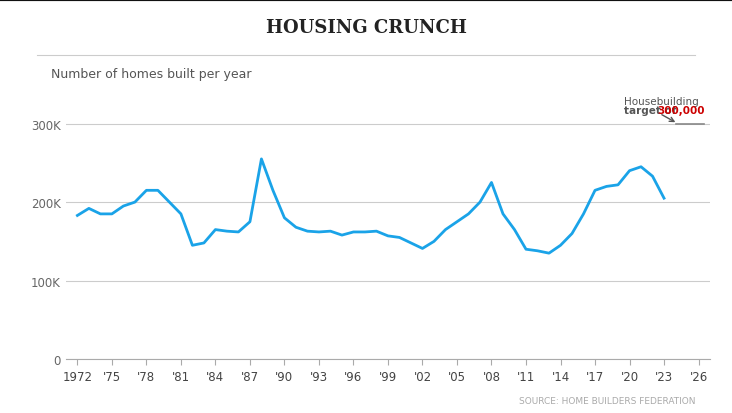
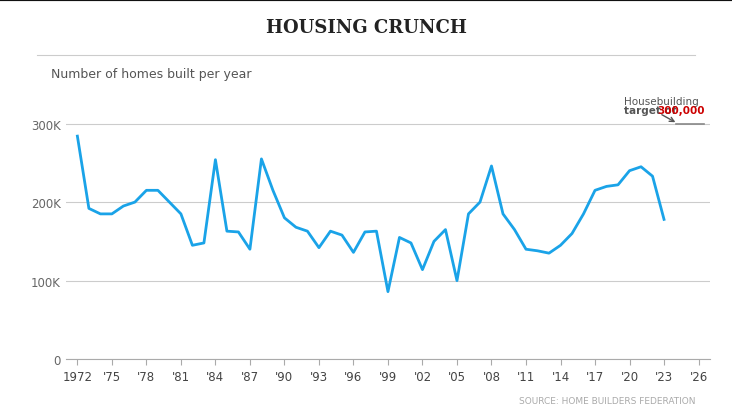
1972: 183K -> 284K
'84: 165K -> 254K
'87: 175K -> 140K
'93: 162K -> 142K
'96: 162K -> 136K
'99: 157K -> 86K
'02: 141K -> 114K
'05: 175K -> 100K
'08: 225K -> 246K
'23: 205K -> 178K
